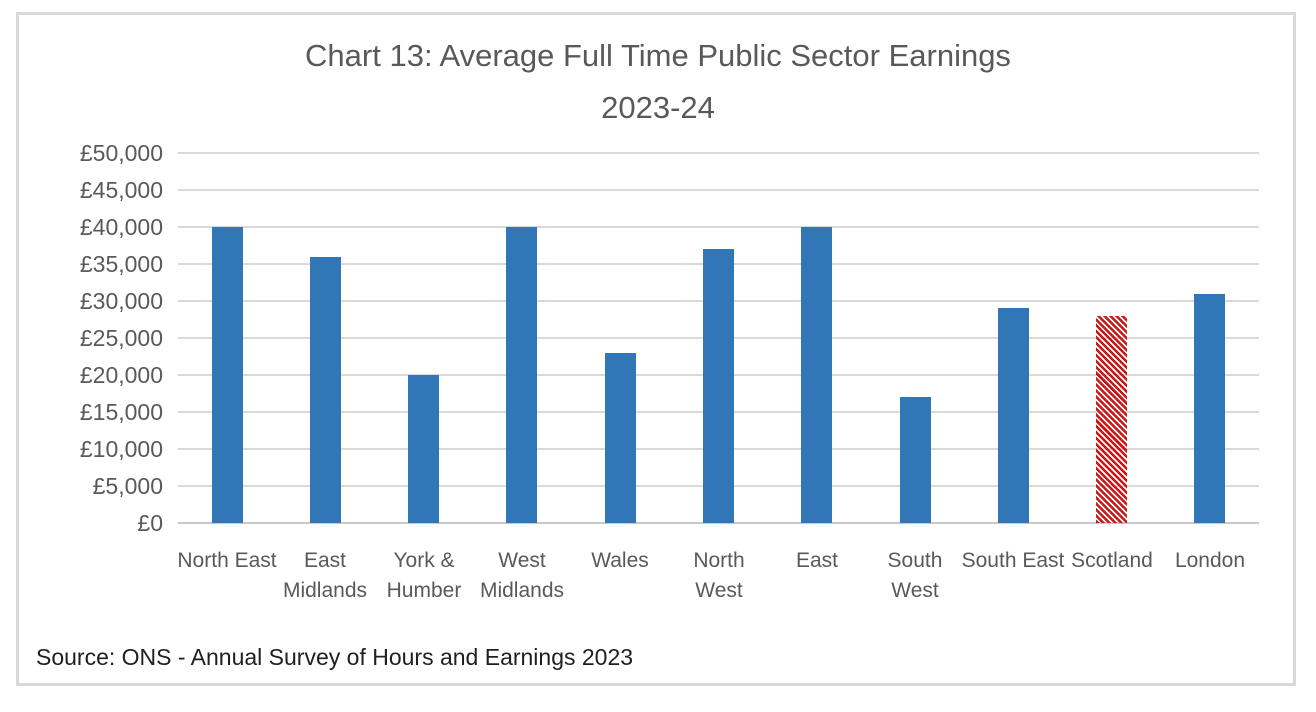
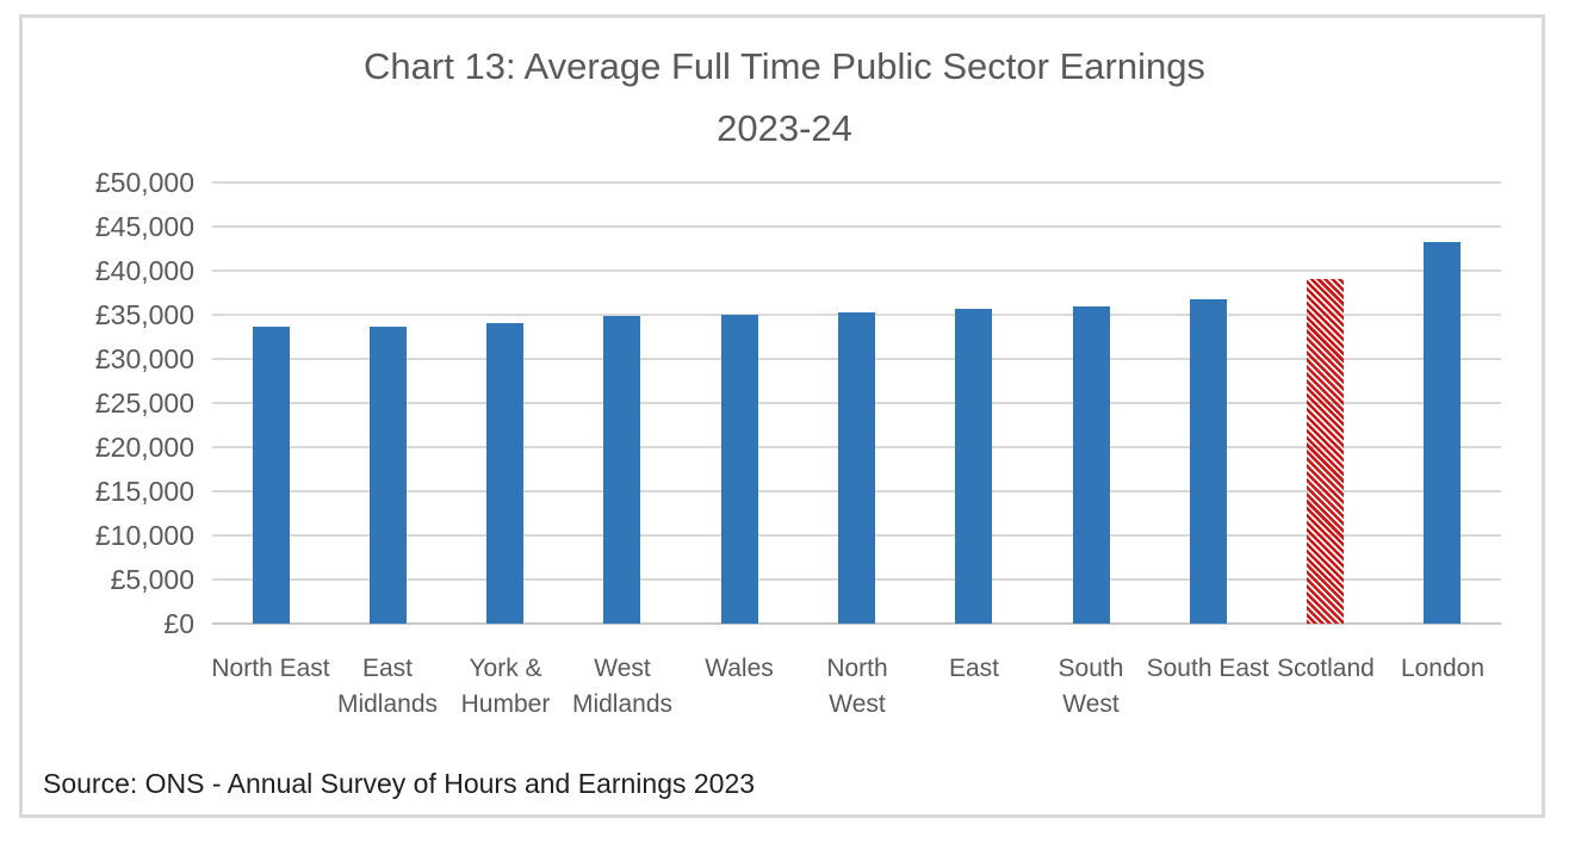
North East: £40000 -> £34000
East Midlands: £36000 -> £34000
York & Humber: £20000 -> £34000
West Midlands: £40000 -> £35000
Wales: £23000 -> £35000
North West: £37000 -> £35000
East: £40000 -> £36000
South West: £17000 -> £36000
South East: £29000 -> £37000
Scotland: £28000 -> £39000
London: £31000 -> £43000
